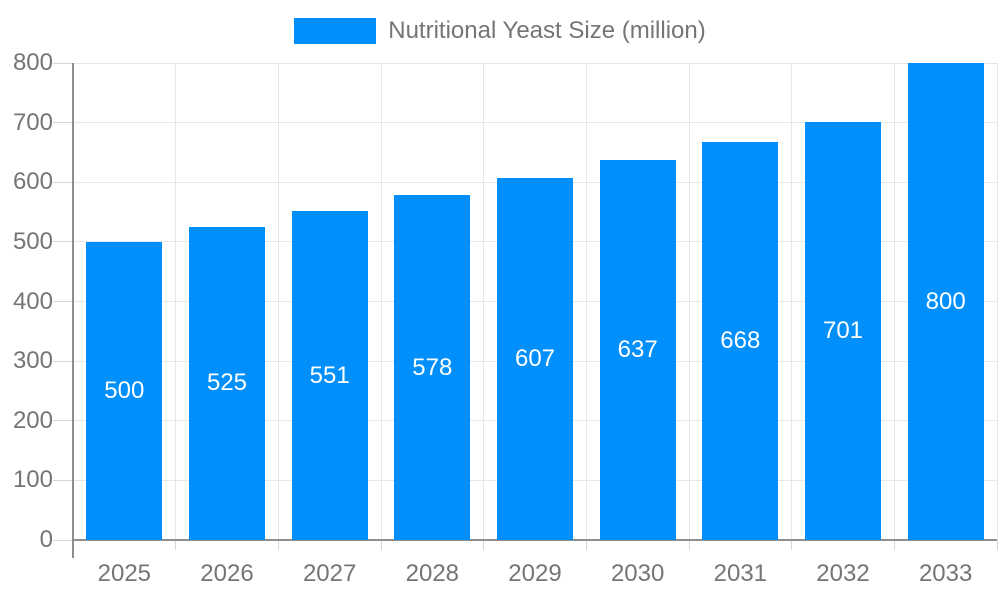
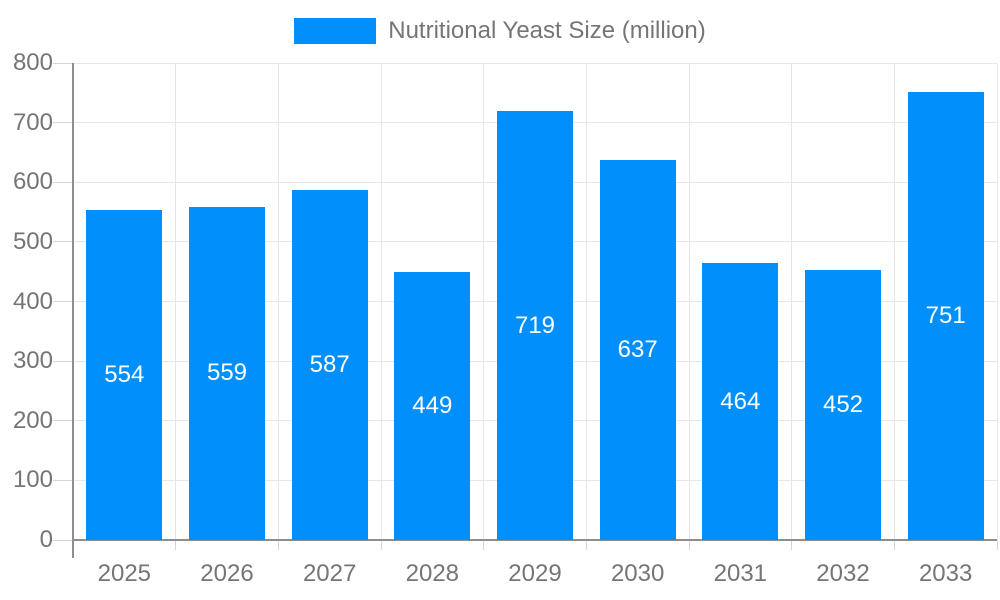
2025: 500 -> 554
2026: 525 -> 559
2027: 551 -> 587
2028: 578 -> 449
2029: 607 -> 719
2031: 668 -> 464
2032: 701 -> 452
2033: 800 -> 751
